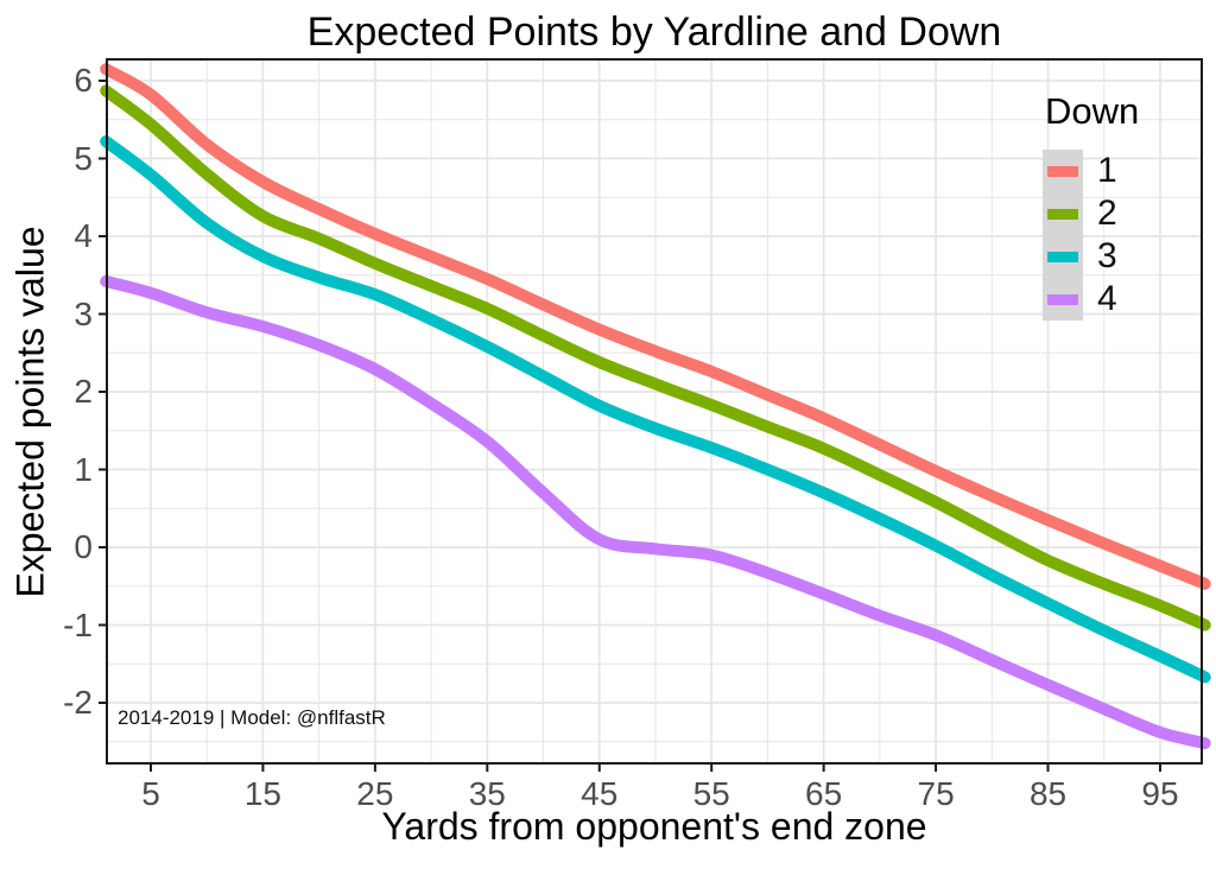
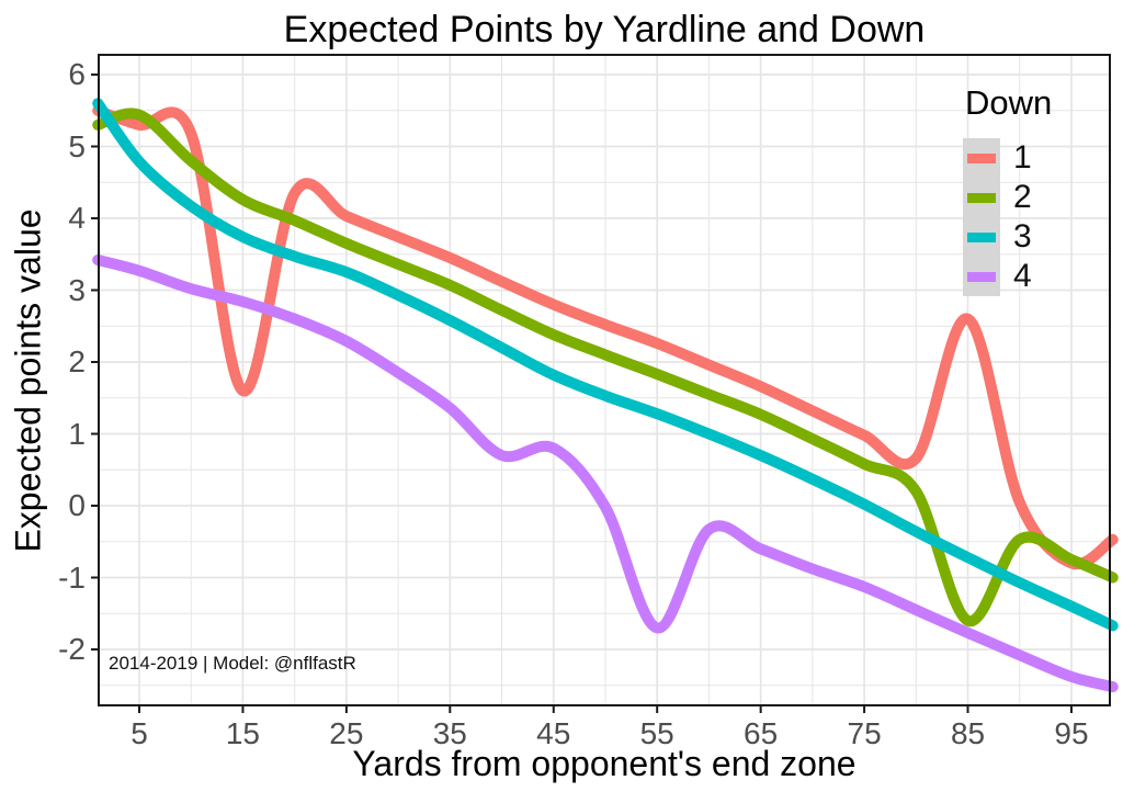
1/1: 6.2 -> 5.5
2/1: 5.9 -> 5.3
3/1: 5.2 -> 5.6
1/5: 5.8 -> 5.3
1/15: 4.7 -> 1.6
4/45: 0.1 -> 0.8
4/55: -0.1 -> -1.7
1/85: 0.3 -> 2.6
2/85: -0.2 -> -1.6
1/95: -0.2 -> -0.8
